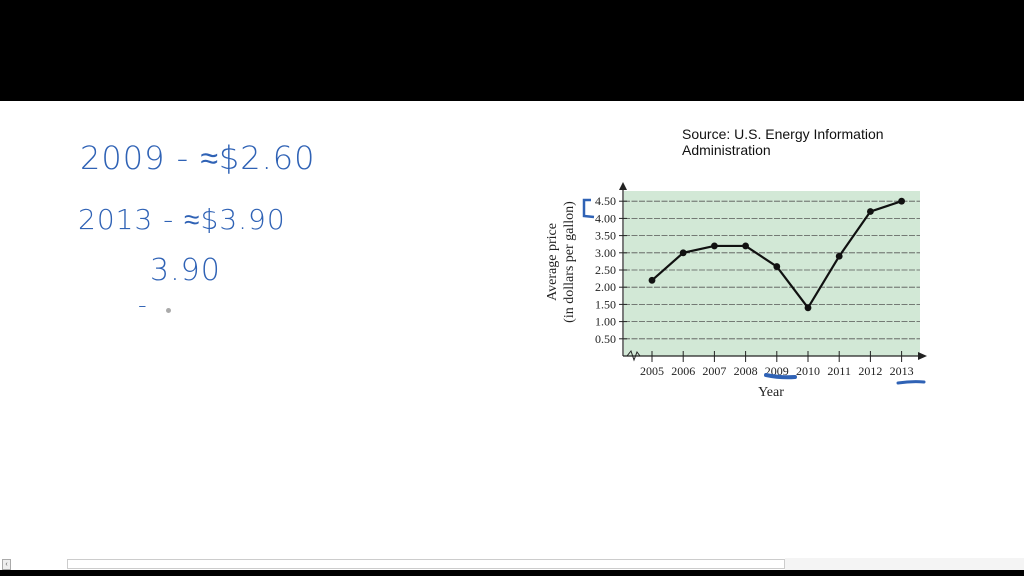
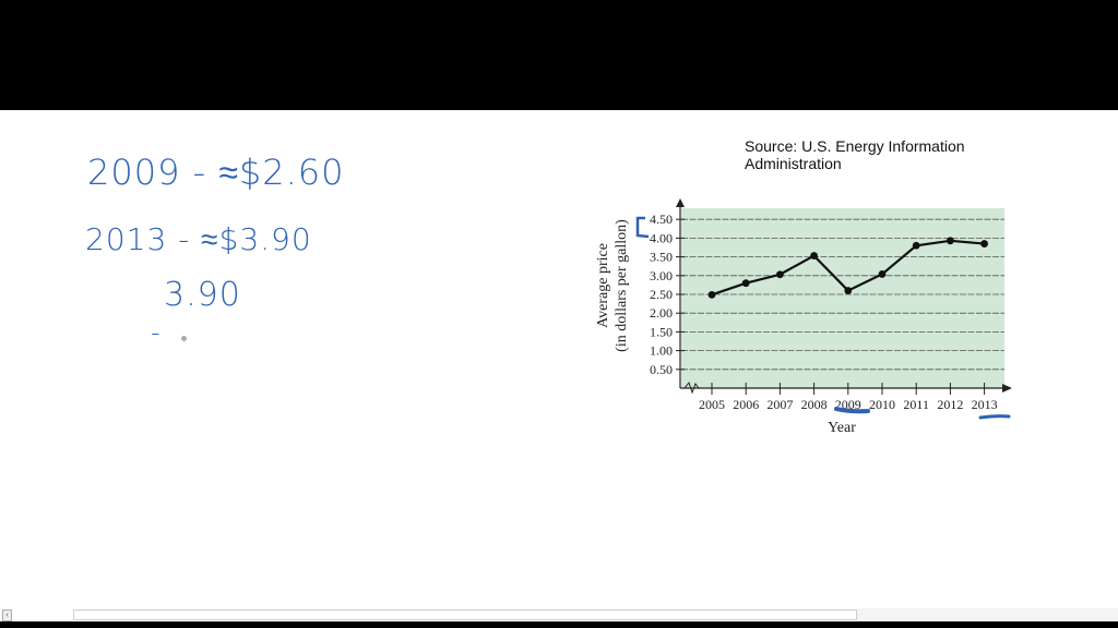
2005: 2.2 -> 2.5
2006: 3.0 -> 2.8
2007: 3.2 -> 3.0
2008: 3.2 -> 3.5
2010: 1.4 -> 3.0
2011: 2.9 -> 3.8
2012: 4.2 -> 3.9
2013: 4.5 -> 3.9
